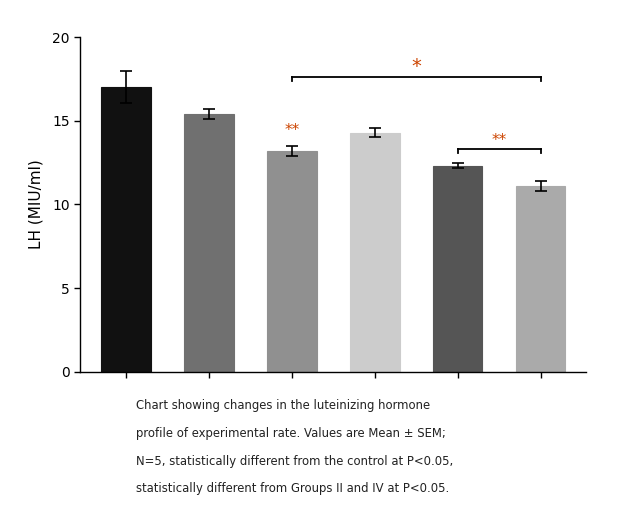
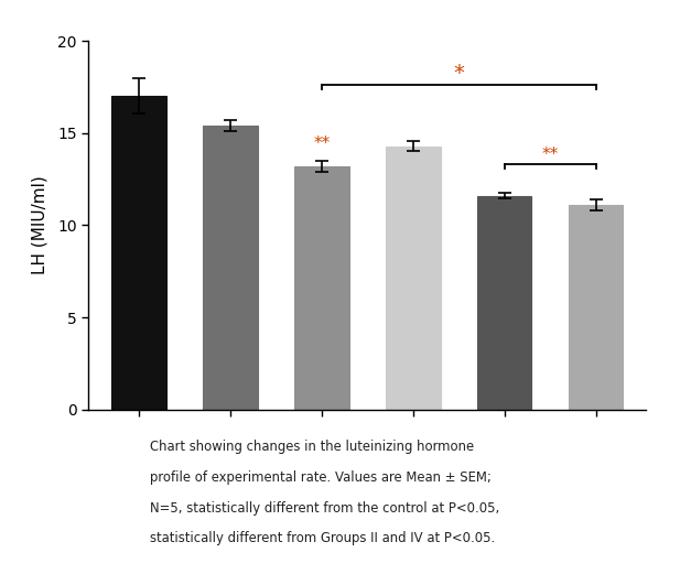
Group V: 12.3 -> 11.6
